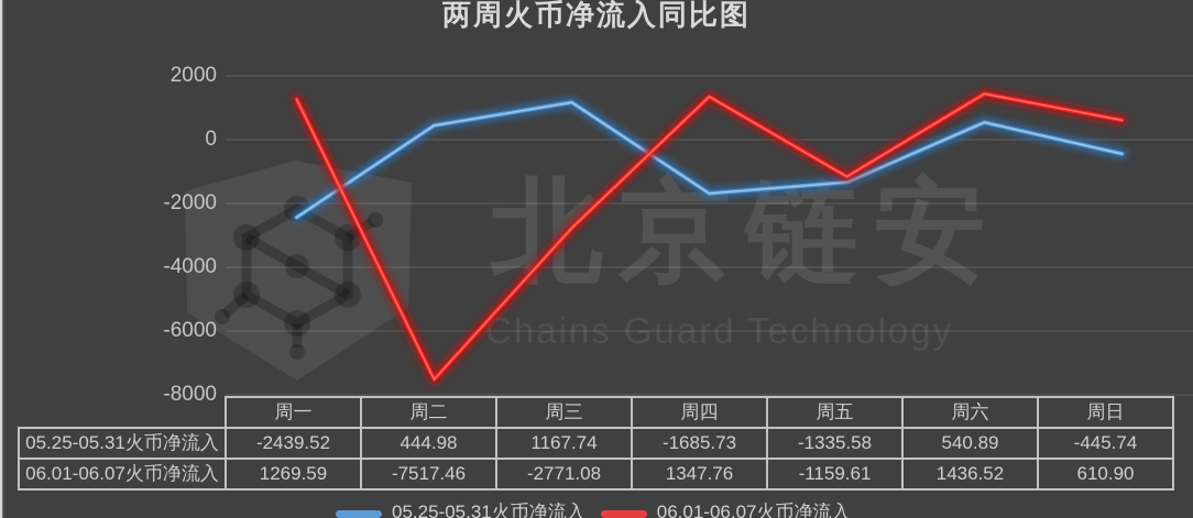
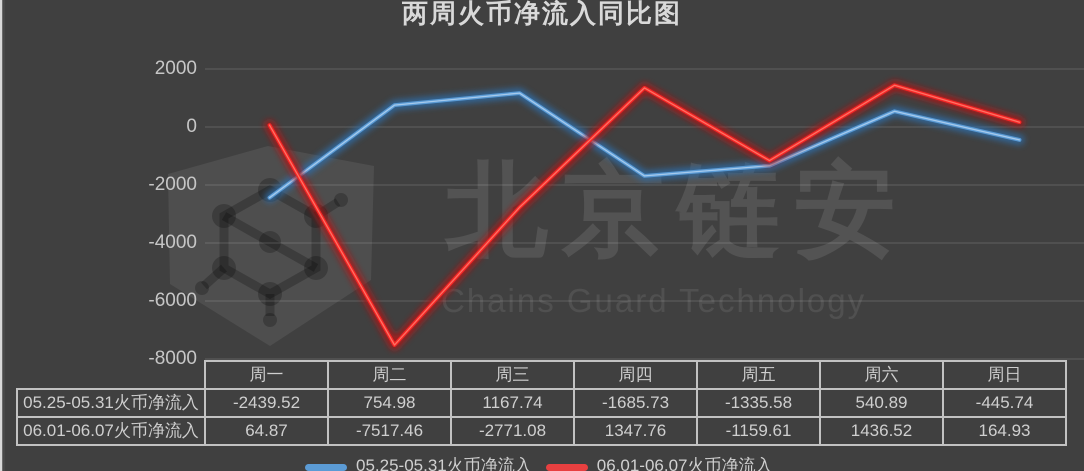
06.01-06.07火币净流入/周一: 1269.59 -> 64.87
05.25-05.31火币净流入/周二: 444.98 -> 754.98
06.01-06.07火币净流入/周日: 610.90 -> 164.93
